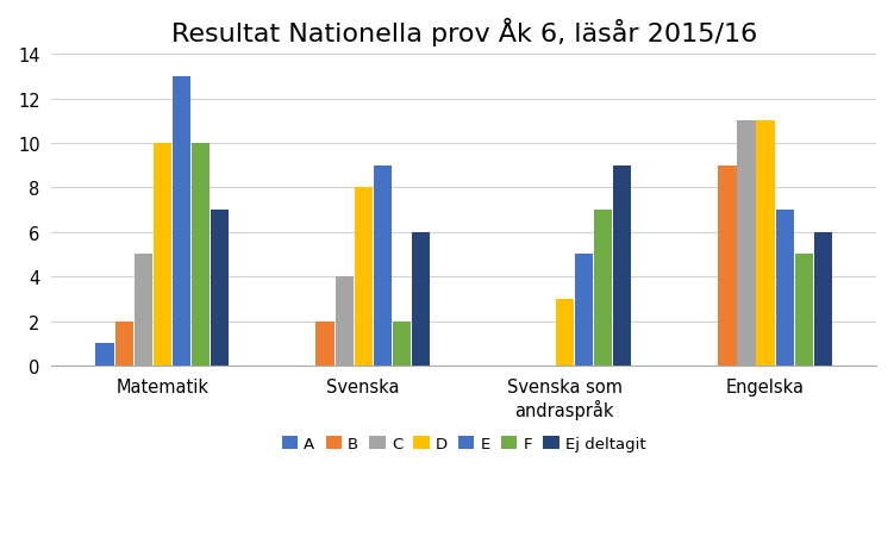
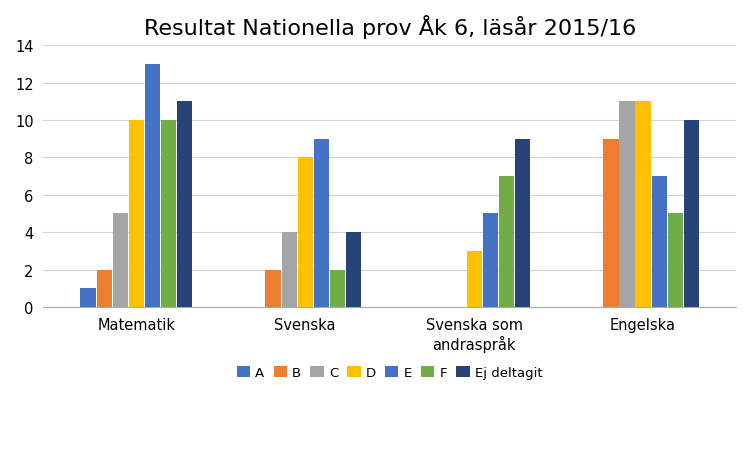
Ej deltagit/Matematik: 7 -> 11
Ej deltagit/Svenska: 6 -> 4
Ej deltagit/Engelska: 6 -> 10
